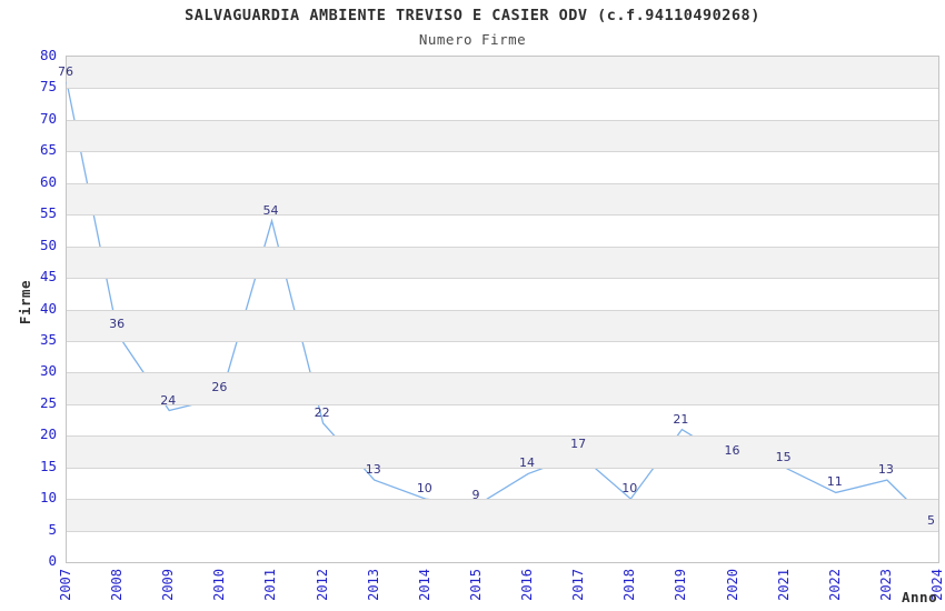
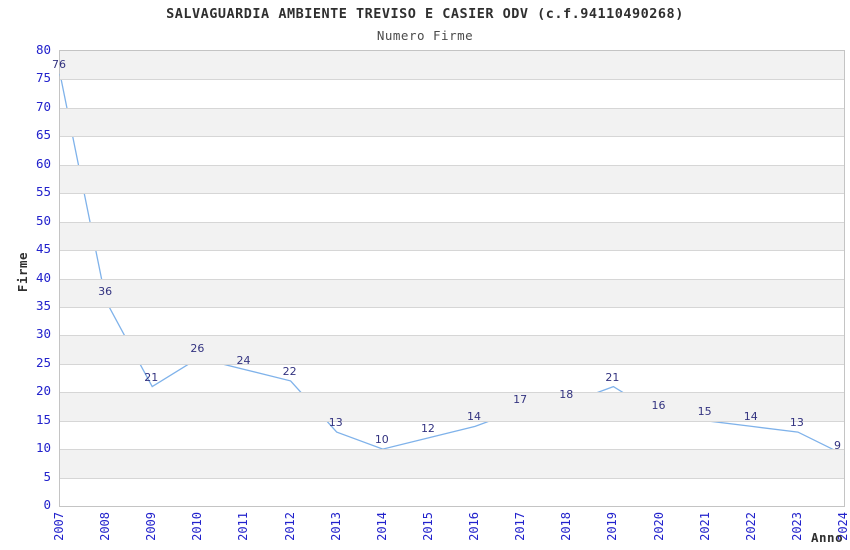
2009: 24 -> 21
2011: 54 -> 24
2015: 9 -> 12
2018: 10 -> 18
2022: 11 -> 14
2024: 5 -> 9
